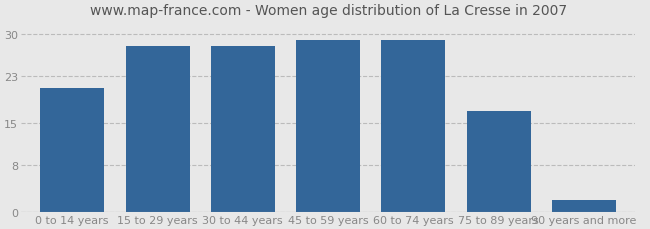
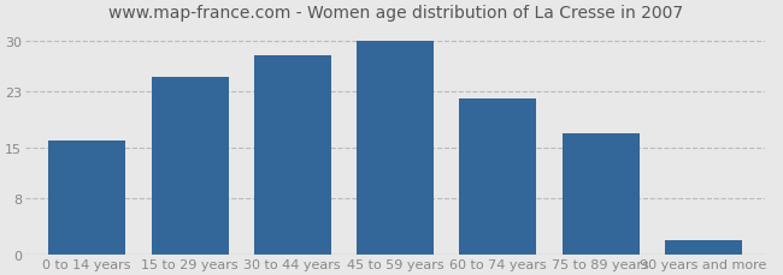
0 to 14 years: 21 -> 16
15 to 29 years: 28 -> 25
45 to 59 years: 29 -> 30
60 to 74 years: 29 -> 22
